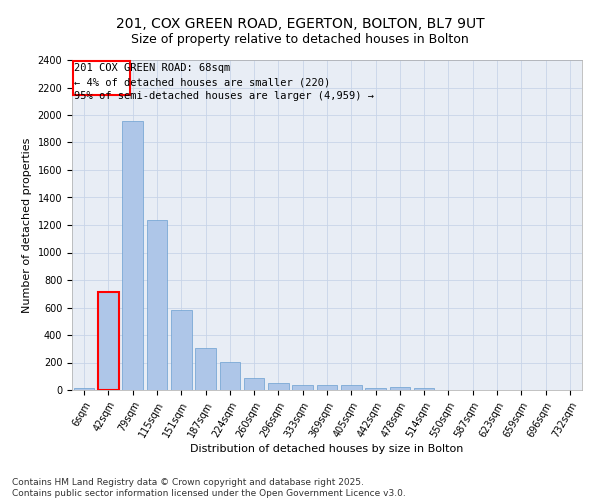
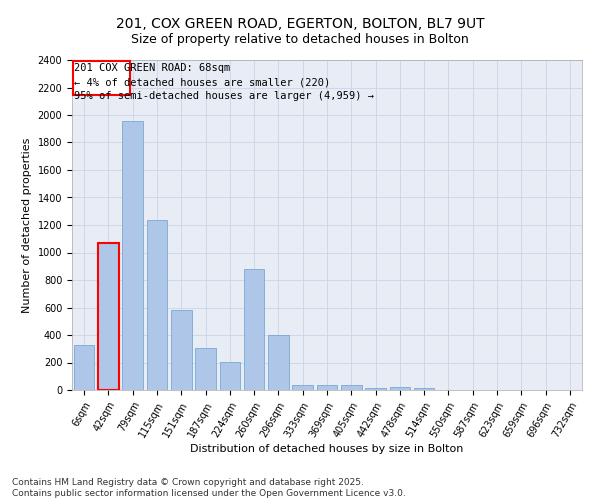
6sqm: 20 -> 330
42sqm: 710 -> 1070
260sqm: 80 -> 880
296sqm: 50 -> 400
